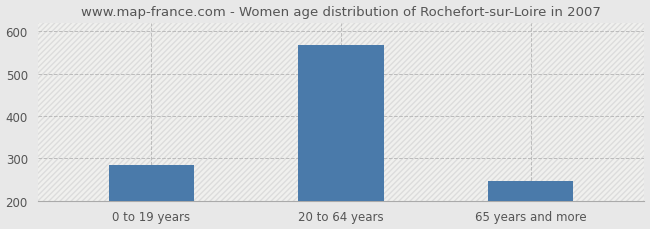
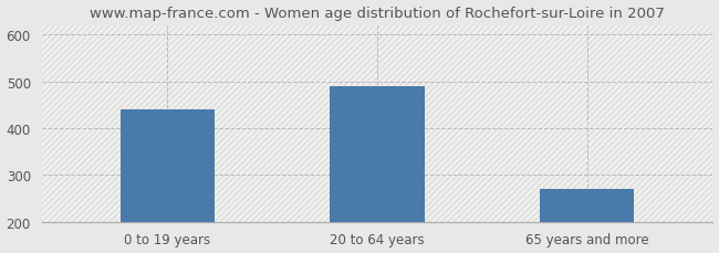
0 to 19 years: 285 -> 440
20 to 64 years: 568 -> 490
65 years and more: 246 -> 270
